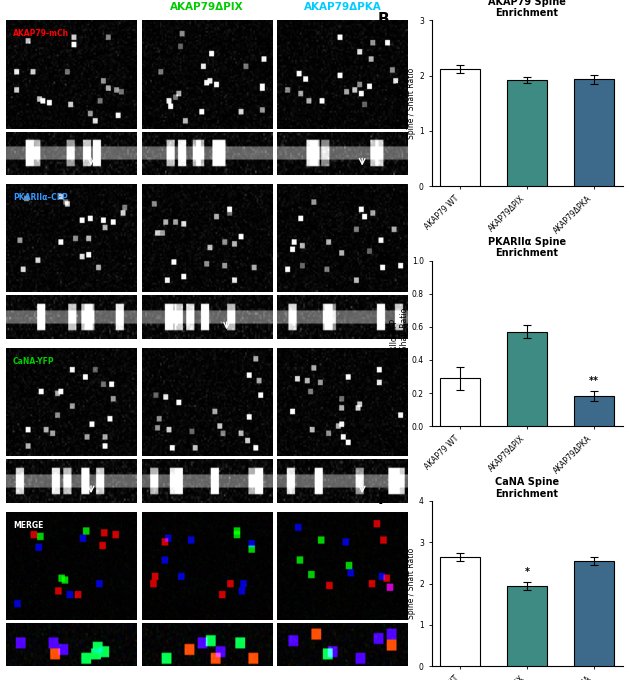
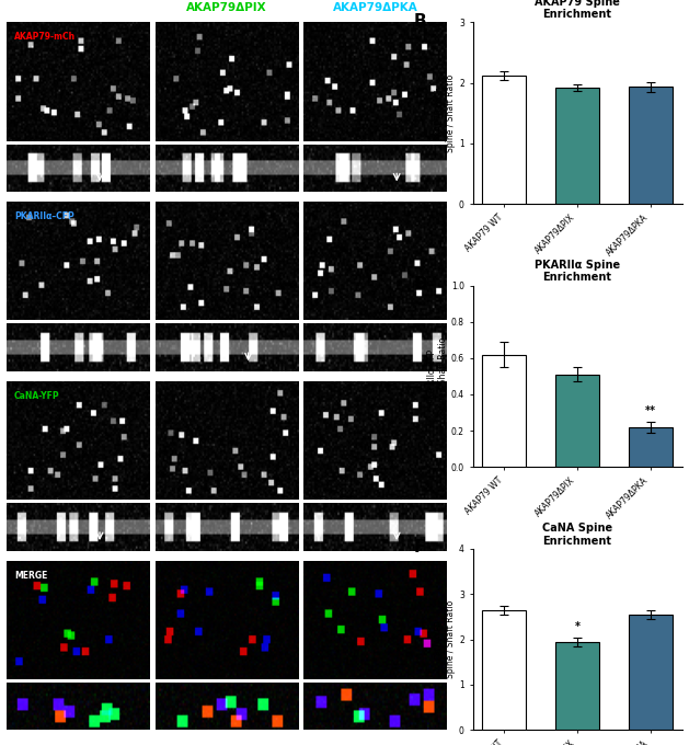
PKARIIα Spine Enrichment/AKAP79 WT: 0.29 -> 0.62
PKARIIα Spine Enrichment/AKAP79ΔPIX: 0.57 -> 0.51
PKARIIα Spine Enrichment/AKAP79ΔPKA: 0.18 -> 0.22
